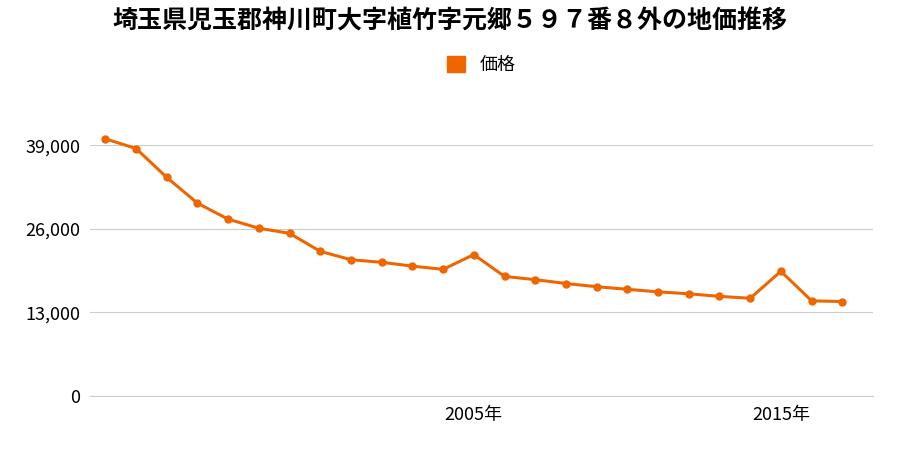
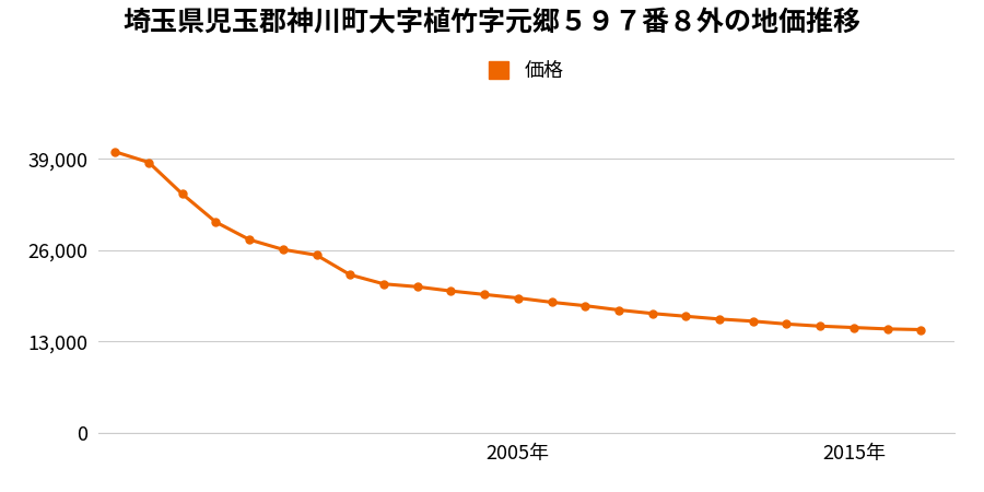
2005年: 22,000 -> 19,200
2015年: 19,400 -> 15,000
